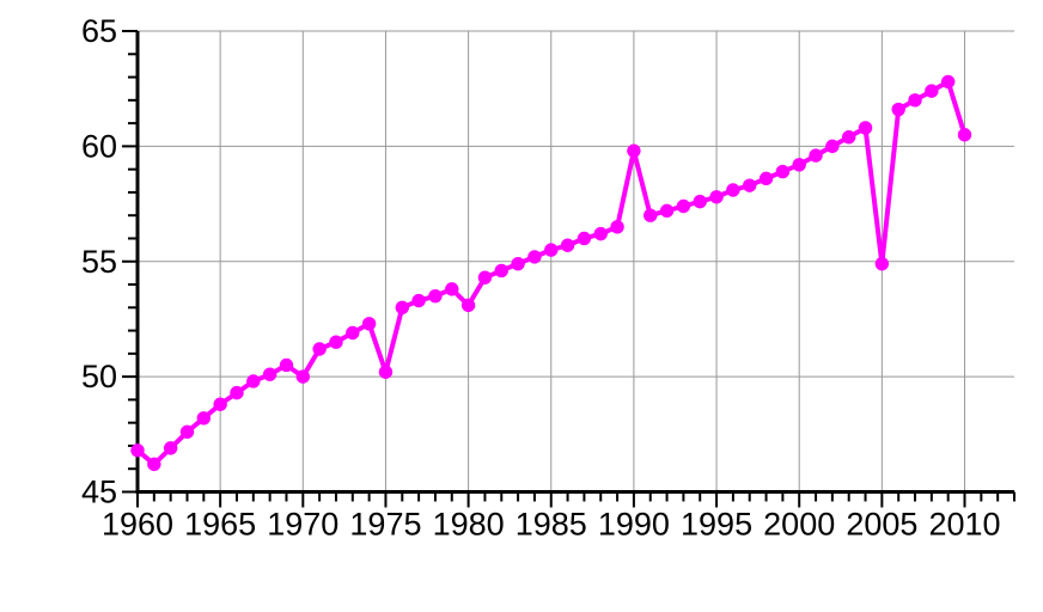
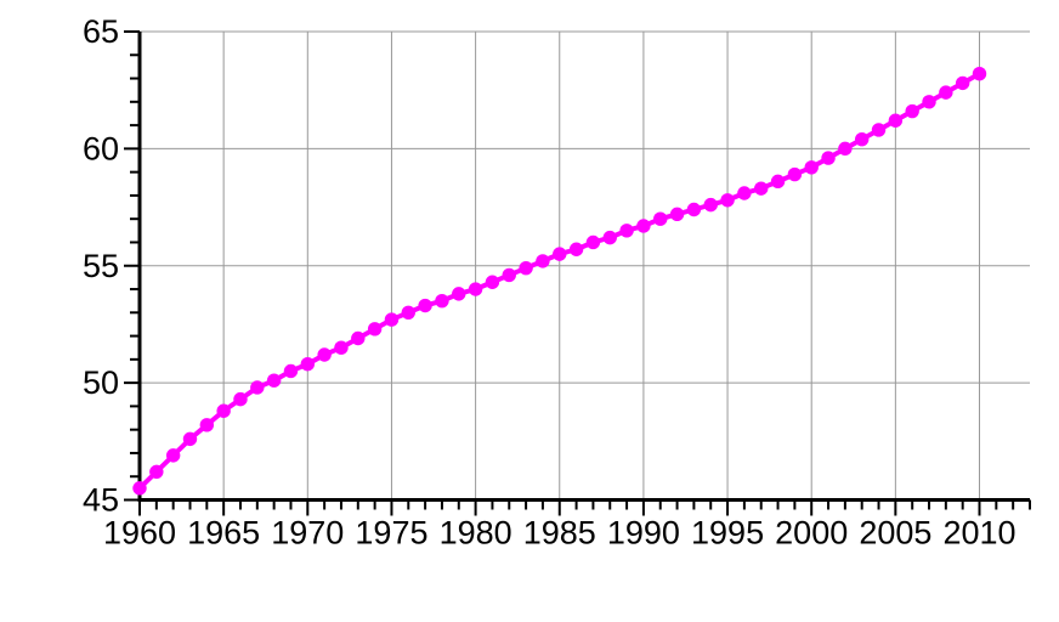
1960: 46.8 -> 45.5
1970: 50.0 -> 50.8
1975: 50.2 -> 52.7
1980: 53.1 -> 54.0
1990: 59.8 -> 56.7
2005: 54.9 -> 61.2
2010: 60.5 -> 63.2
